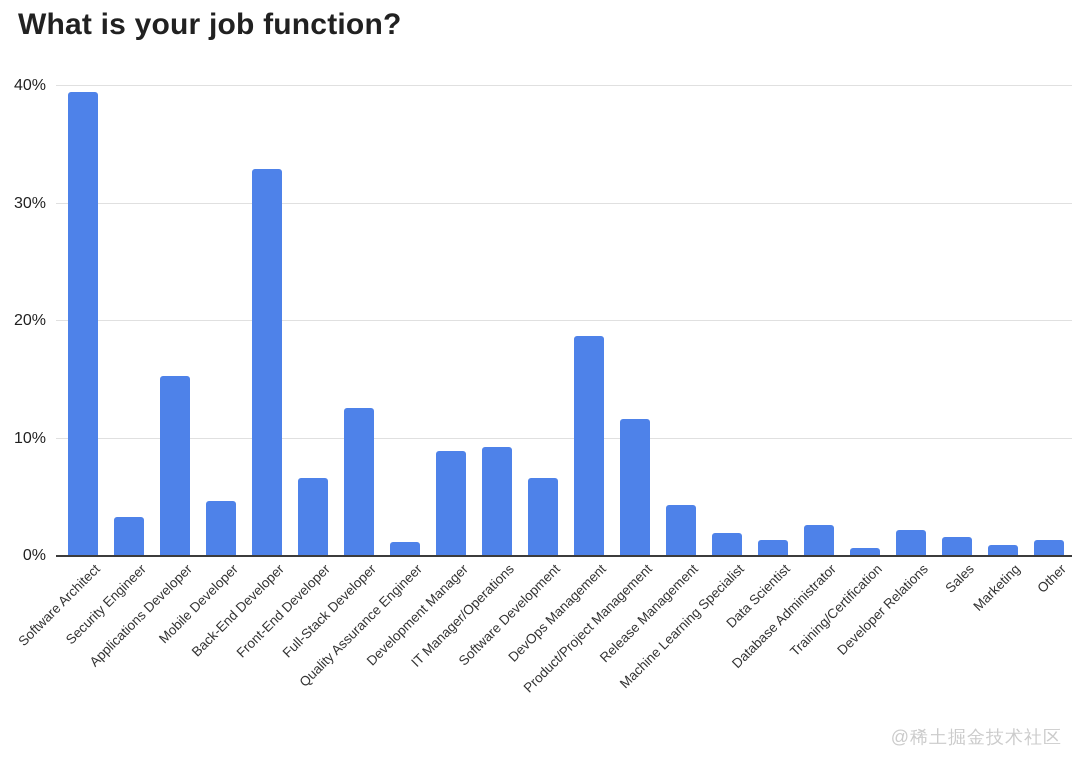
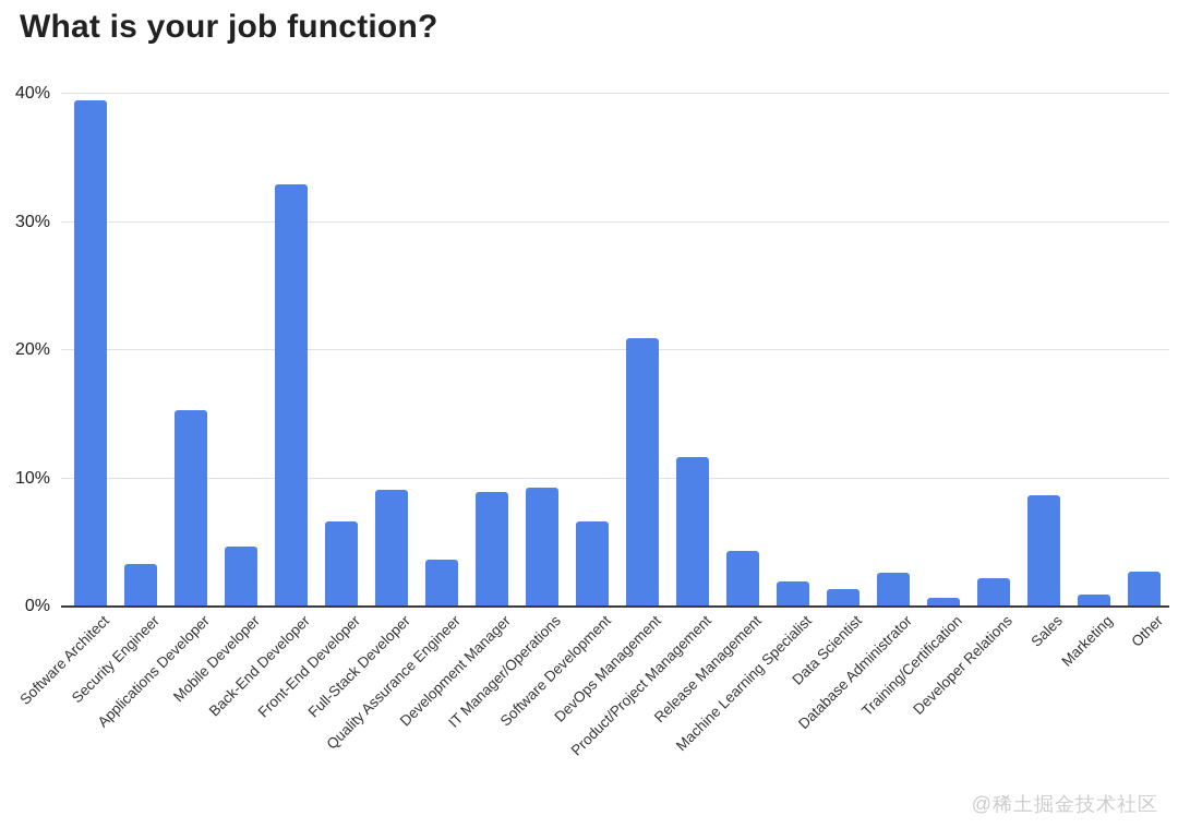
Full-Stack Developer: 12.6% -> 9.1%
Quality Assurance Engineer: 1.2% -> 3.7%
DevOps Management: 18.7% -> 20.9%
Sales: 1.6% -> 8.7%
Other: 1.4% -> 2.7%
